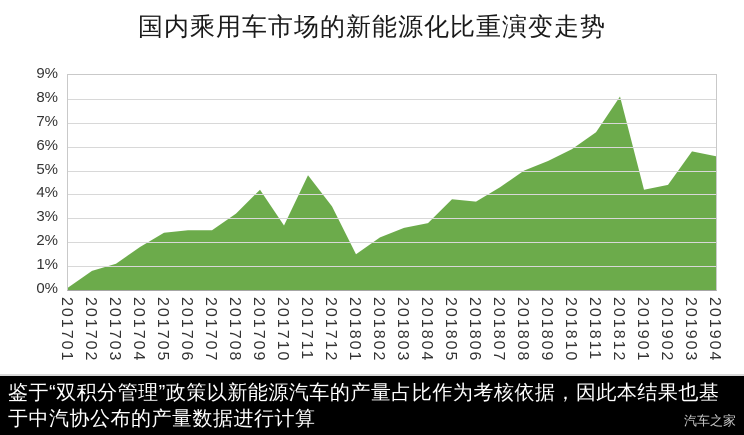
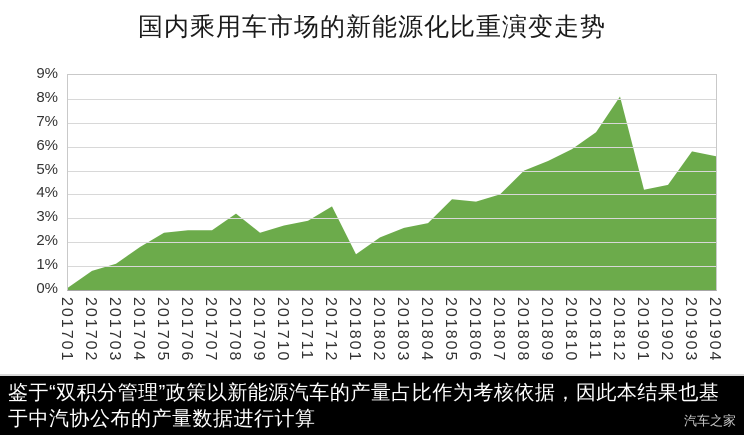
201709: 4.2% -> 2.4%
201711: 4.8% -> 2.9%
201807: 4.3% -> 4.0%
